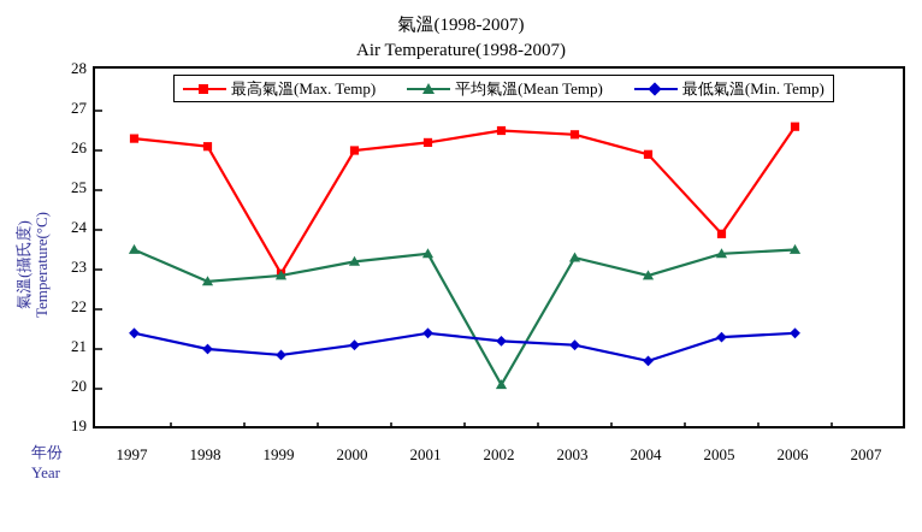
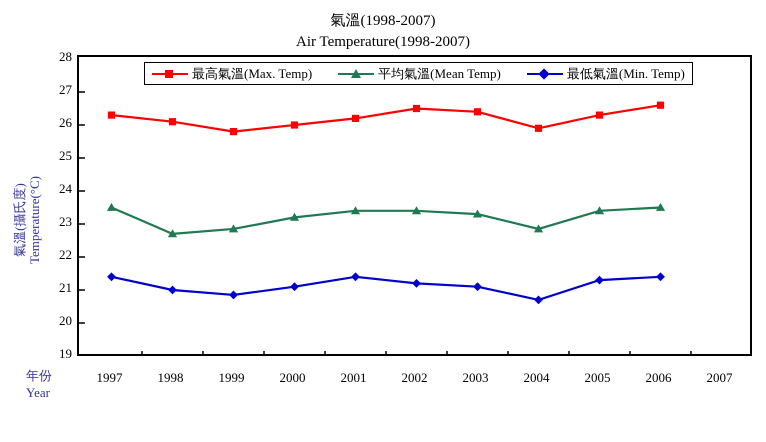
最高氣溫(Max. Temp)/1999: 22.9 -> 25.8
平均氣溫(Mean Temp)/2002: 20.1 -> 23.4
最高氣溫(Max. Temp)/2005: 23.9 -> 26.3
